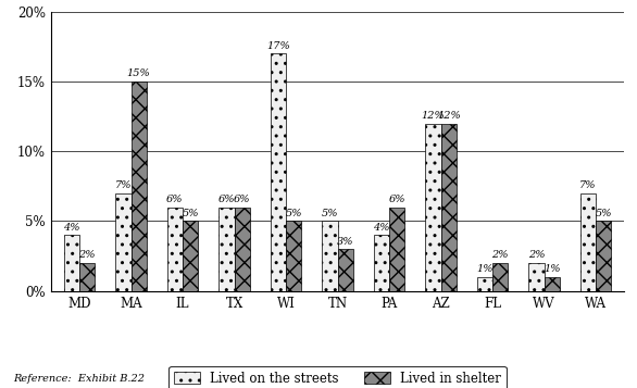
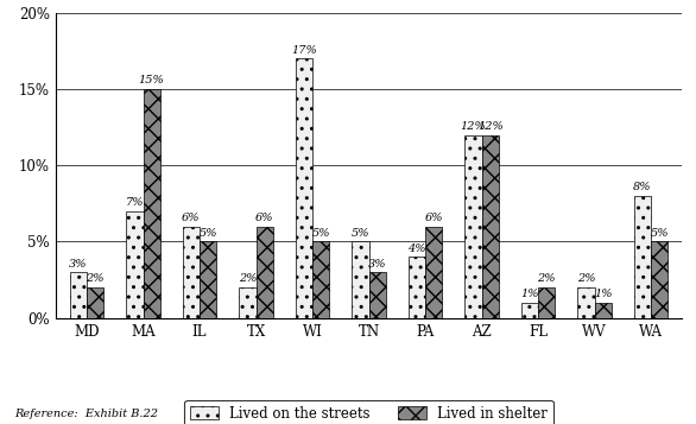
Lived on the streets/MD: 4% -> 3%
Lived on the streets/TX: 6% -> 2%
Lived on the streets/WA: 7% -> 8%
